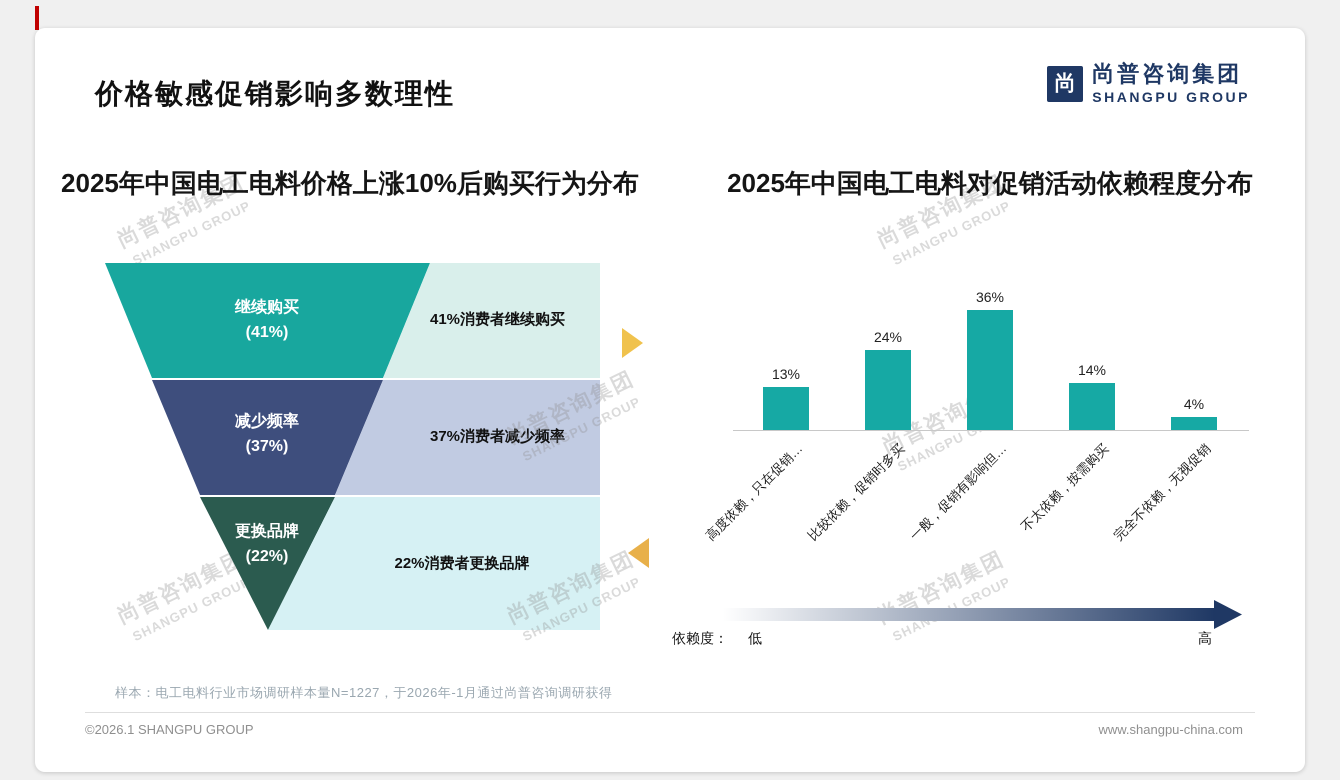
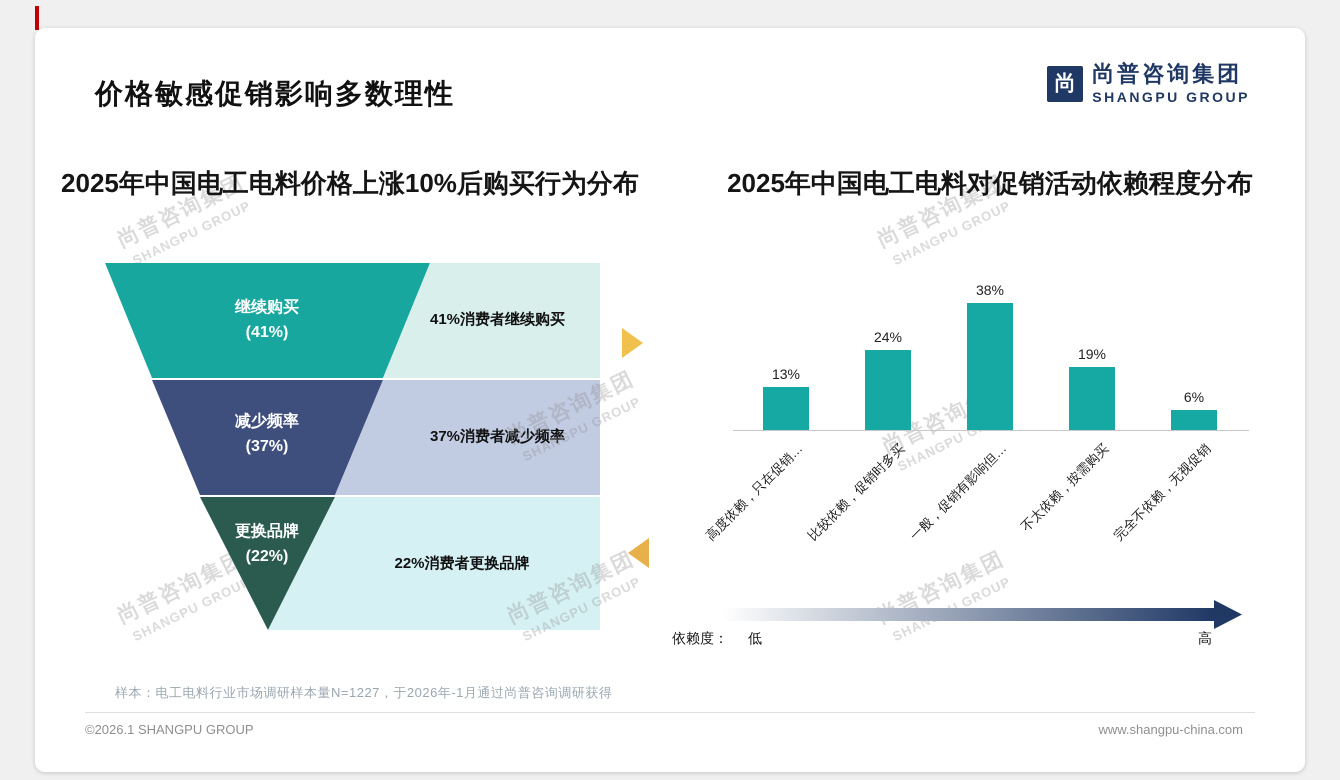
2025年中国电工电料对促销活动依赖程度分布/一般，促销有影响但…: 36% -> 38%
2025年中国电工电料对促销活动依赖程度分布/不太依赖，按需购买: 14% -> 19%
2025年中国电工电料对促销活动依赖程度分布/完全不依赖，无视促销: 4% -> 6%
